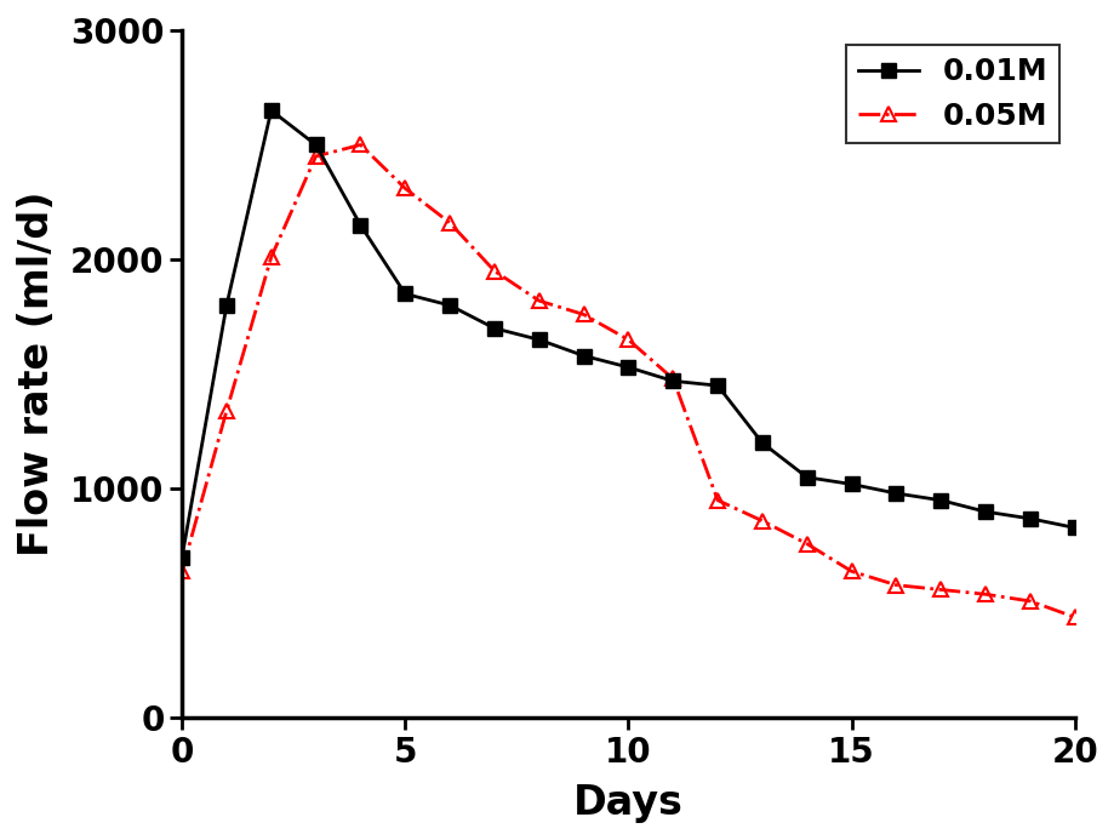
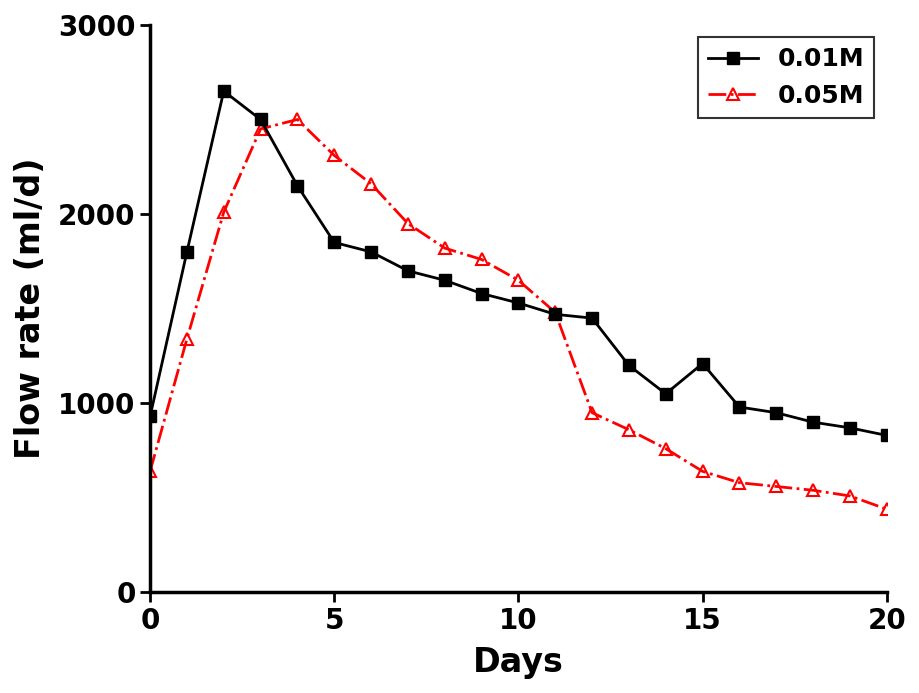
0.01M/0: 700 -> 930
0.01M/15: 1020 -> 1210
